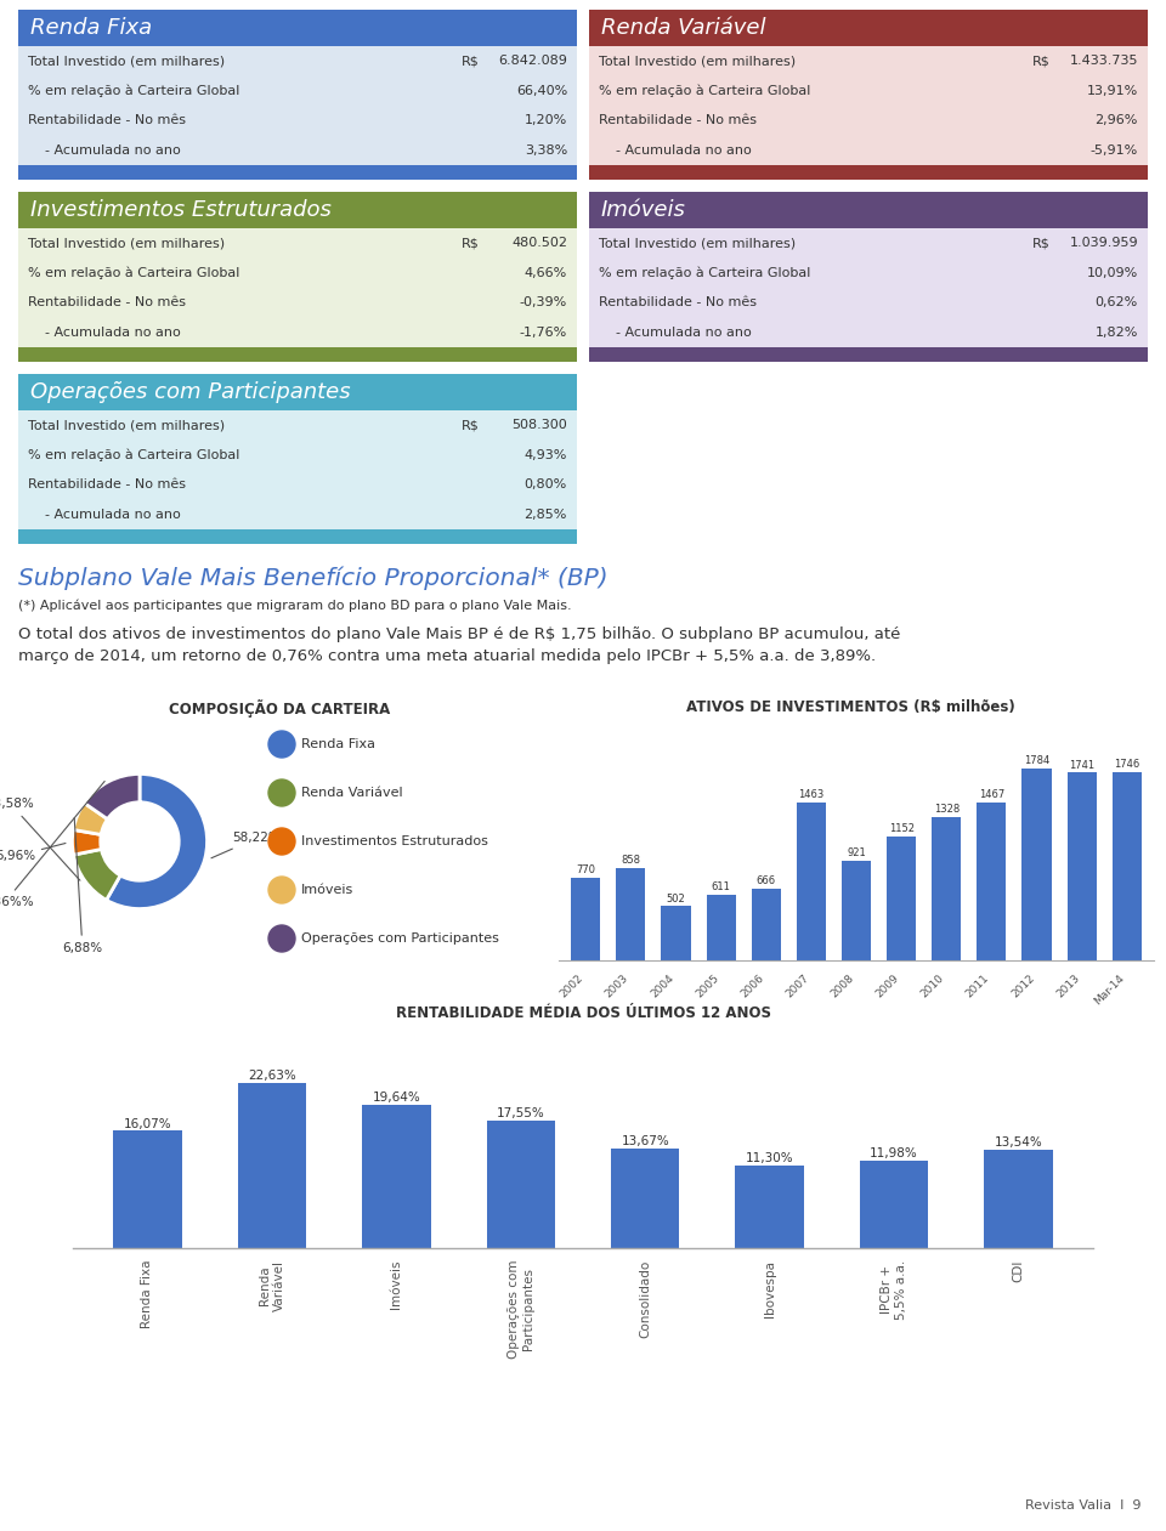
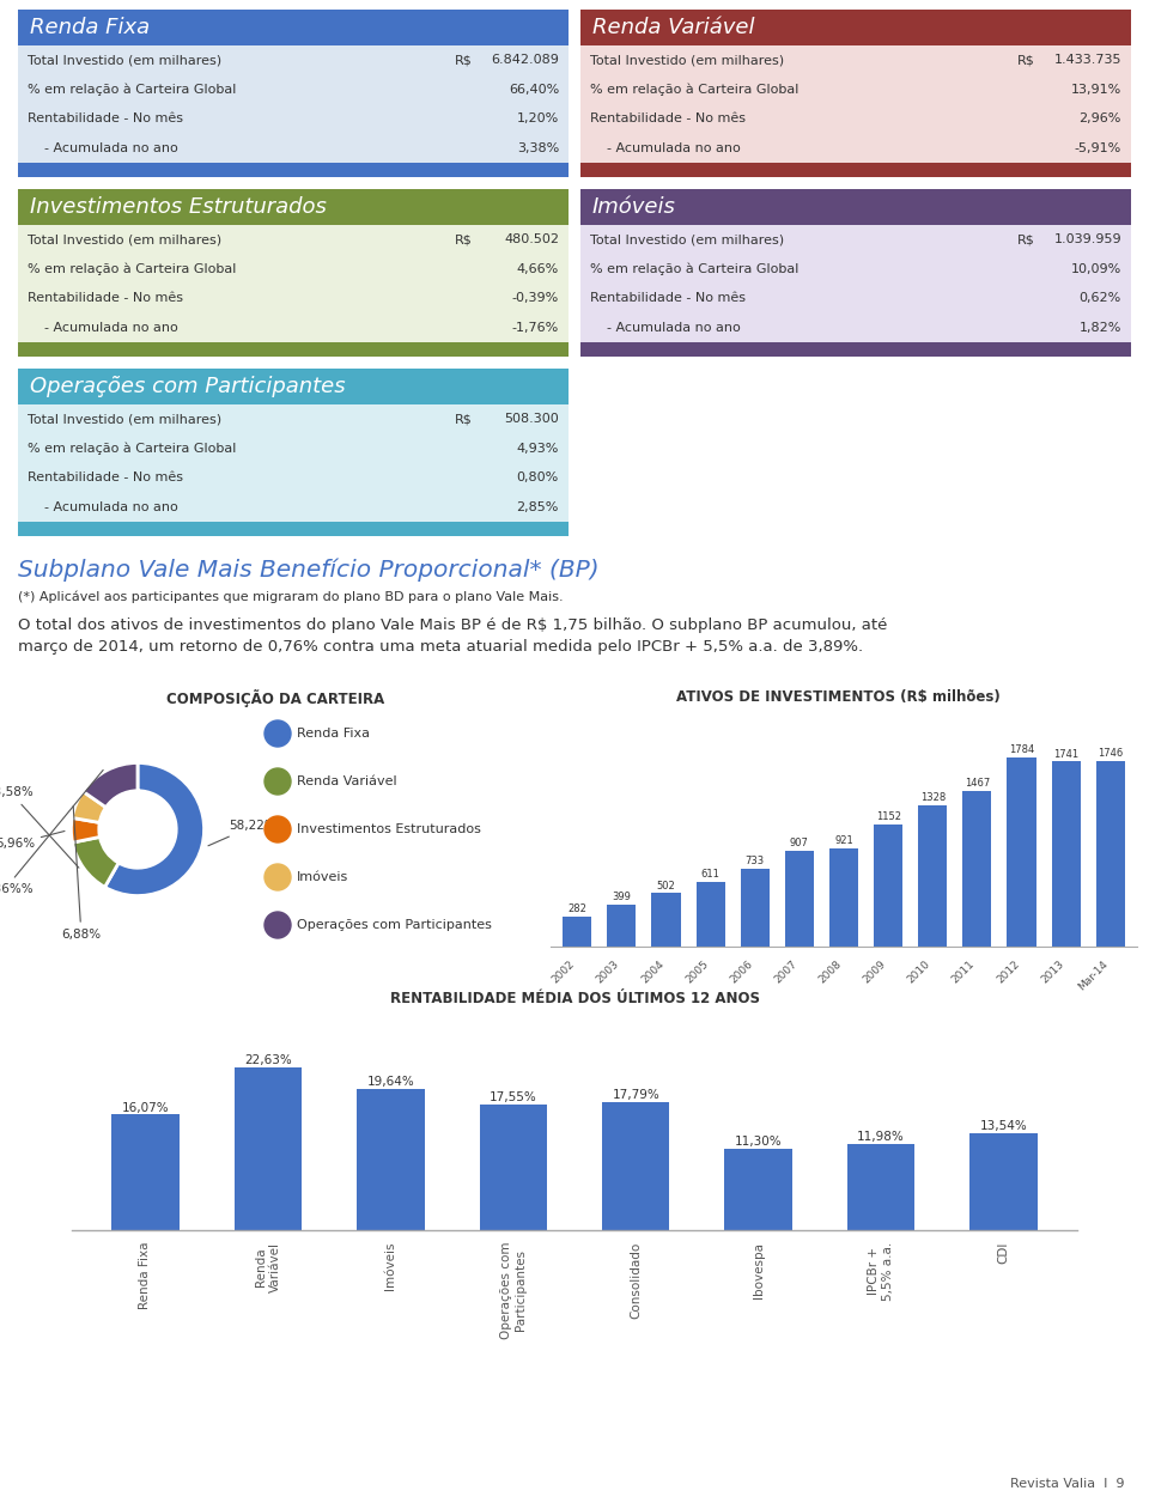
2002: 770 -> 282
2003: 858 -> 399
2006: 666 -> 733
2007: 1463 -> 907
Consolidado: 13,67% -> 17,79%
